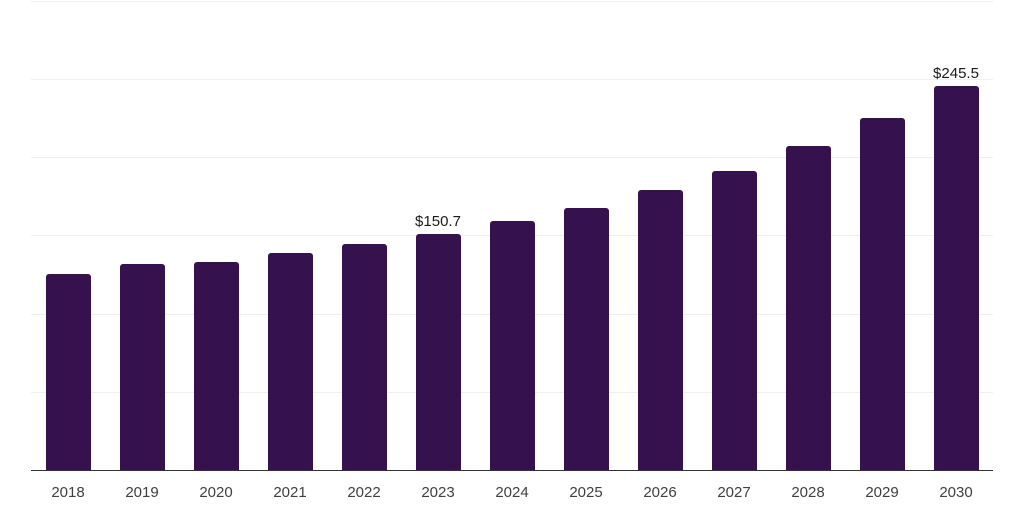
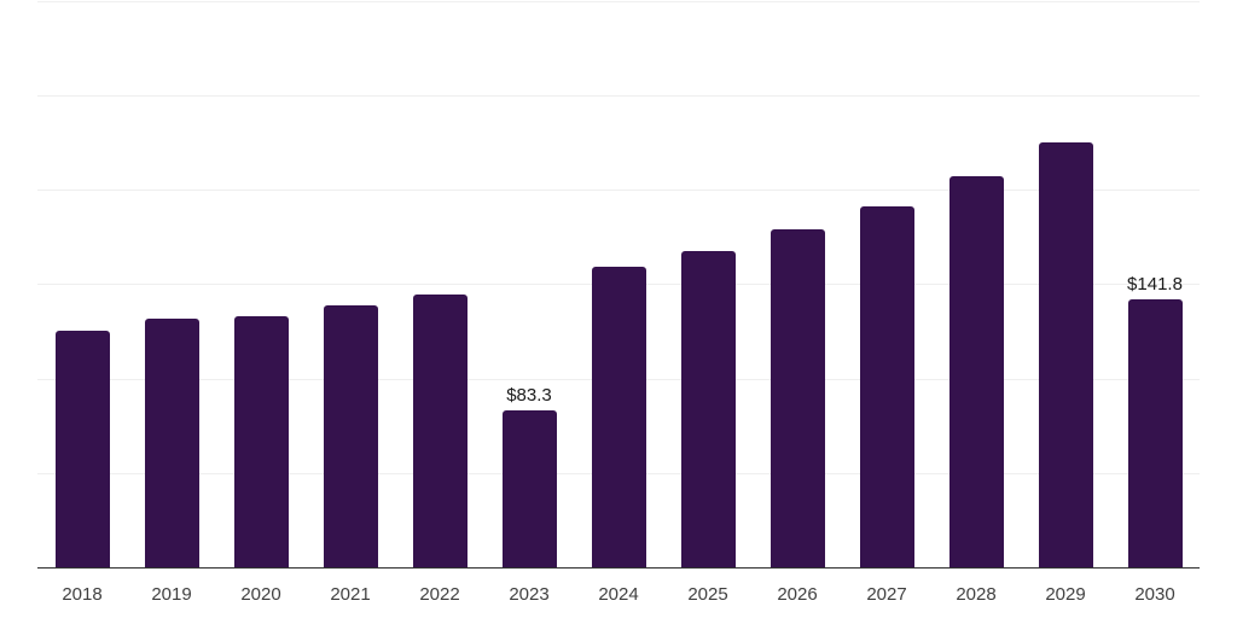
2023: $150.7 -> $83.3
2030: $245.5 -> $141.8
